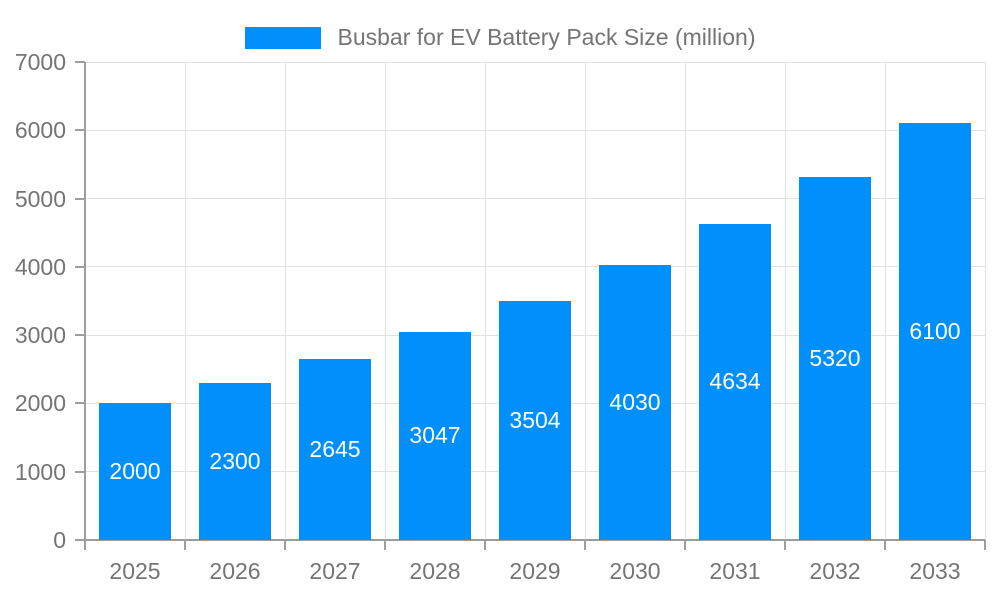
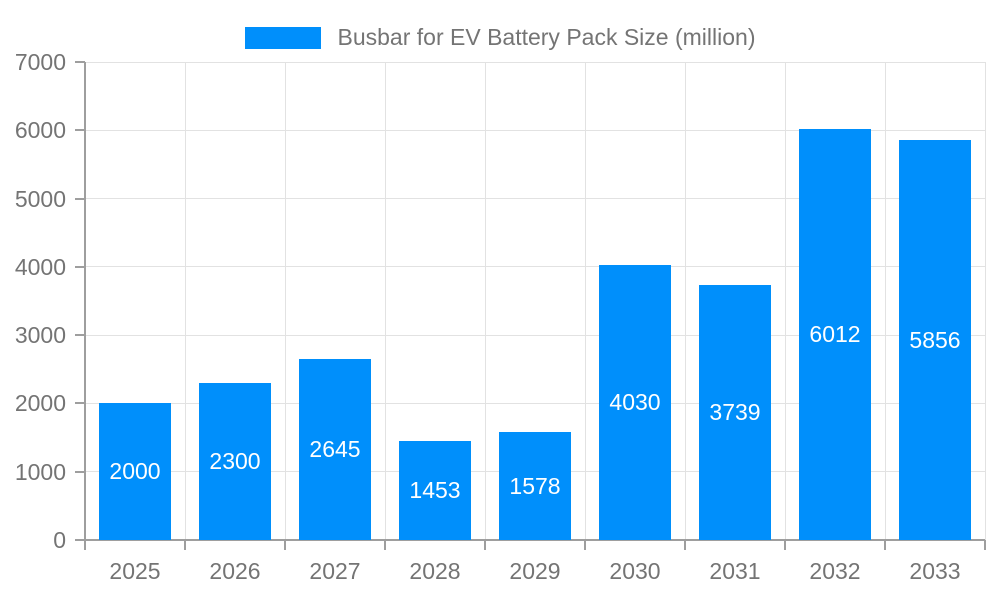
2028: 3047 -> 1453
2029: 3504 -> 1578
2031: 4634 -> 3739
2032: 5320 -> 6012
2033: 6100 -> 5856
